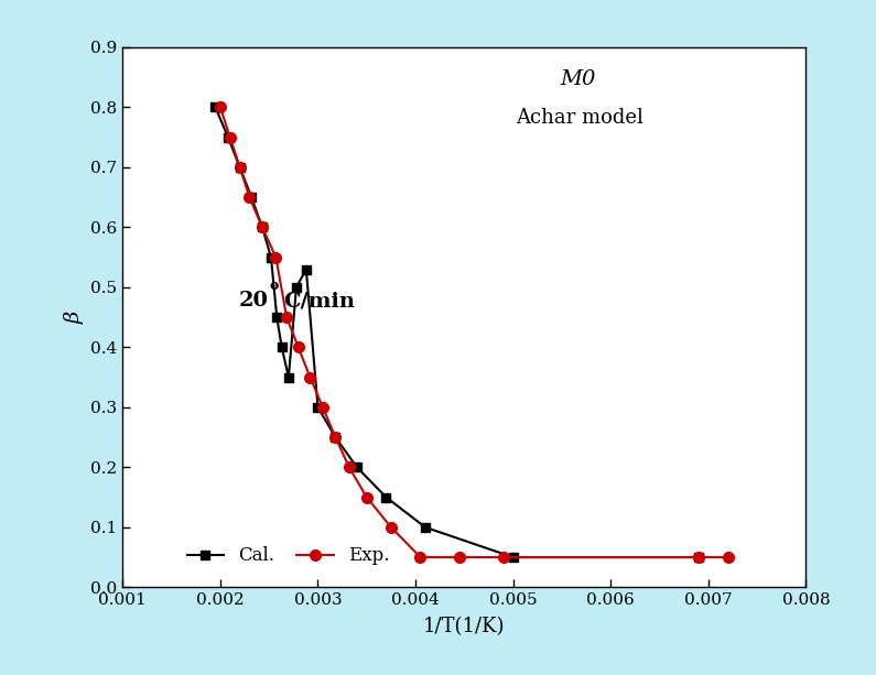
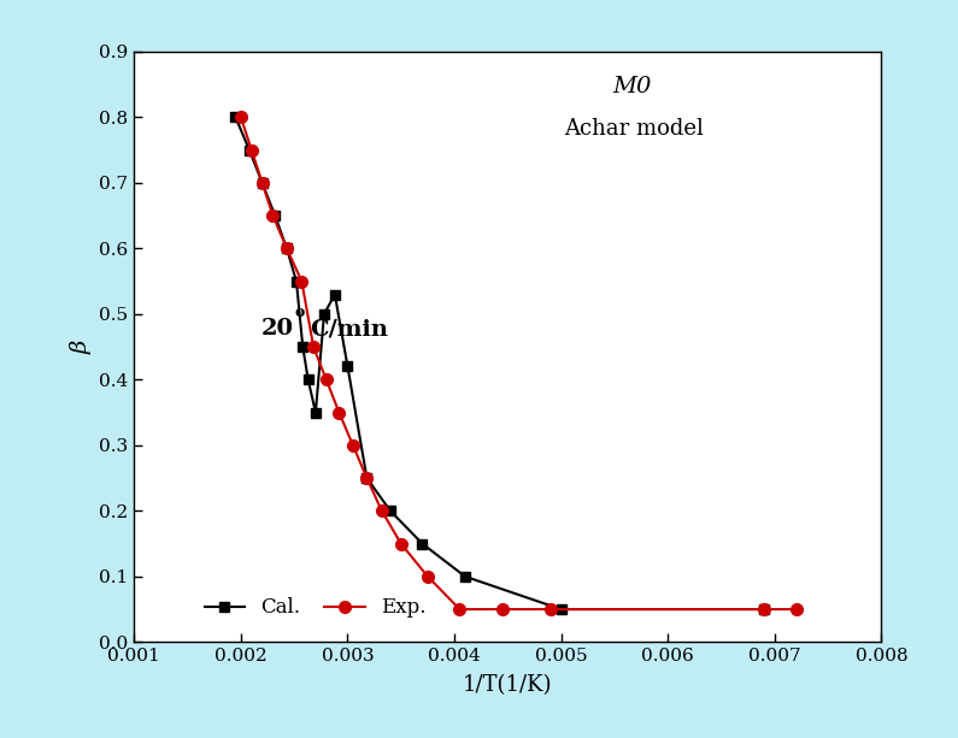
Cal./0.003: 0.30 -> 0.42
